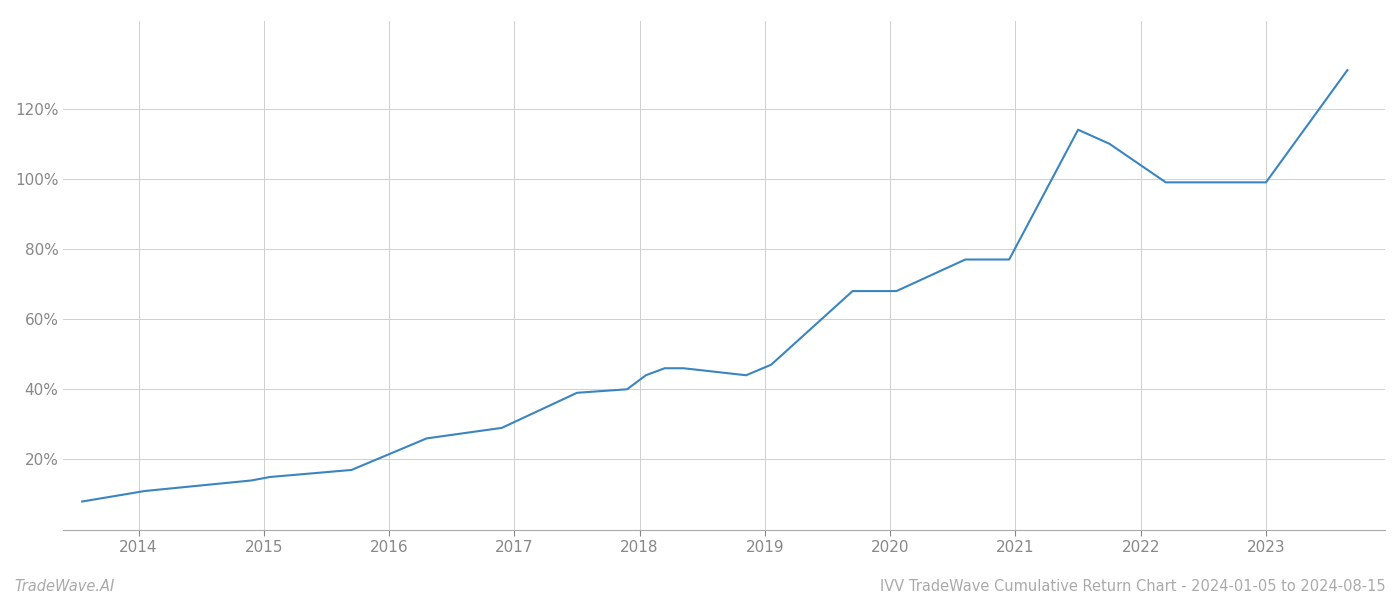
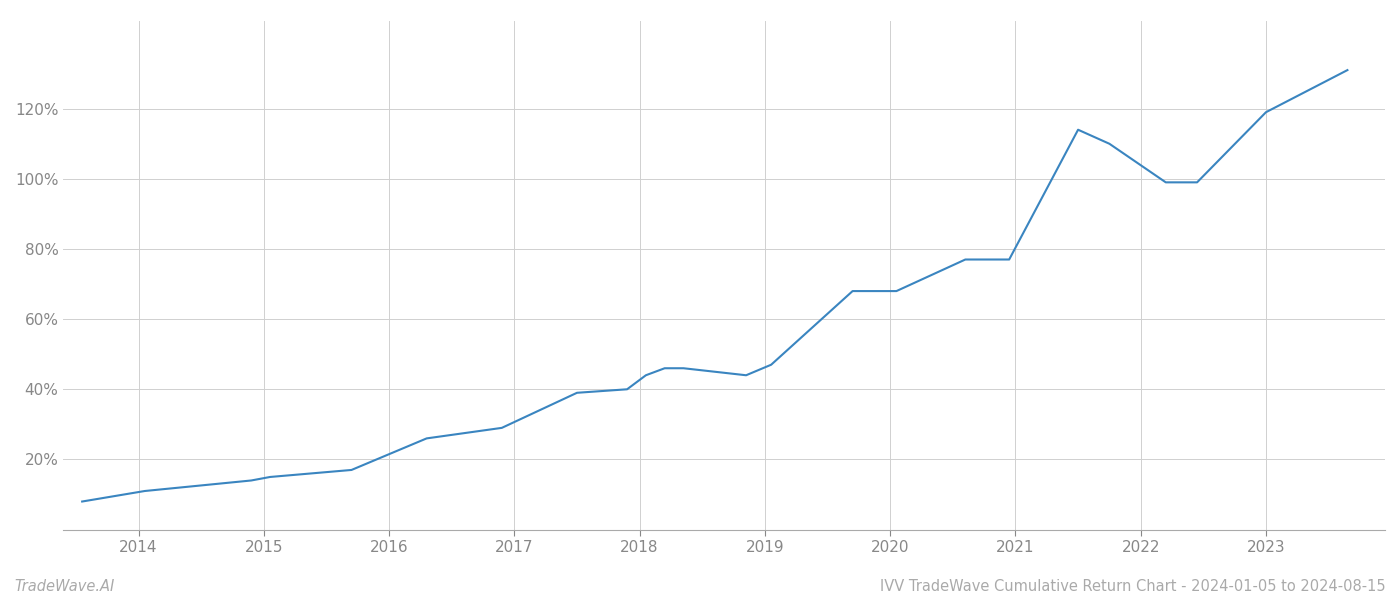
2023: 99% -> 119%
